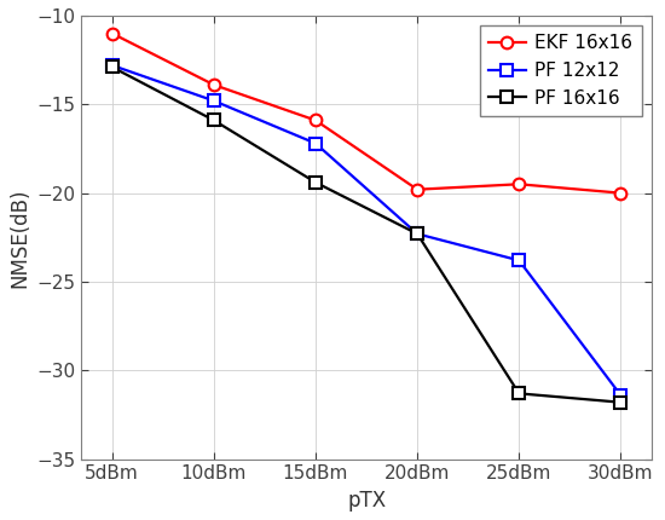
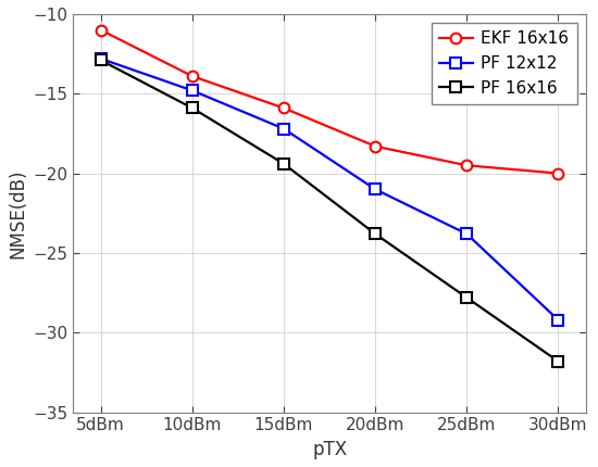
EKF 16x16/20dBm: -19.8 -> -18.3
PF 12x12/20dBm: -22.3 -> -21.0
PF 16x16/20dBm: -22.3 -> -23.8
PF 16x16/25dBm: -31.3 -> -27.8
PF 12x12/30dBm: -31.4 -> -29.2
